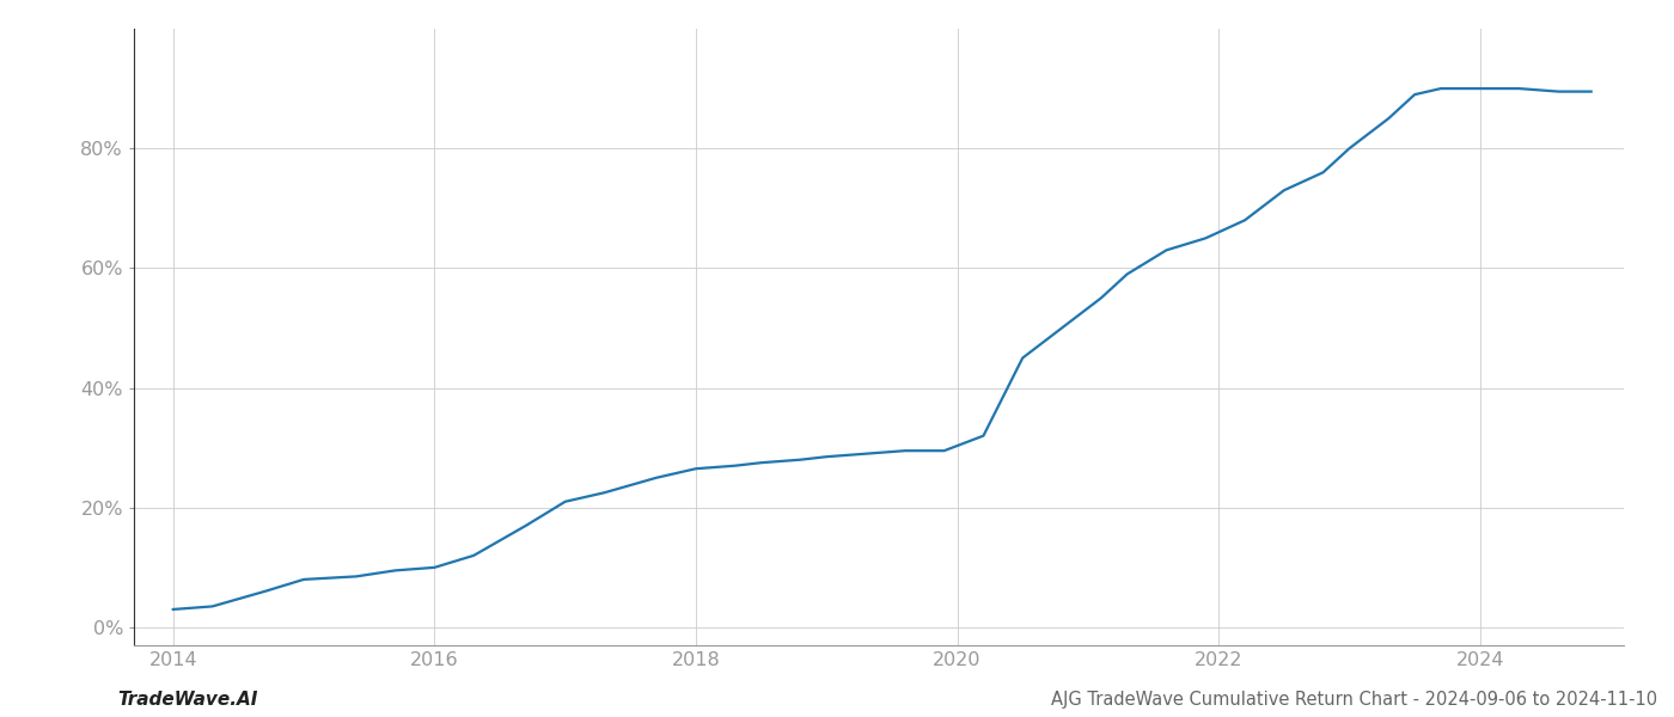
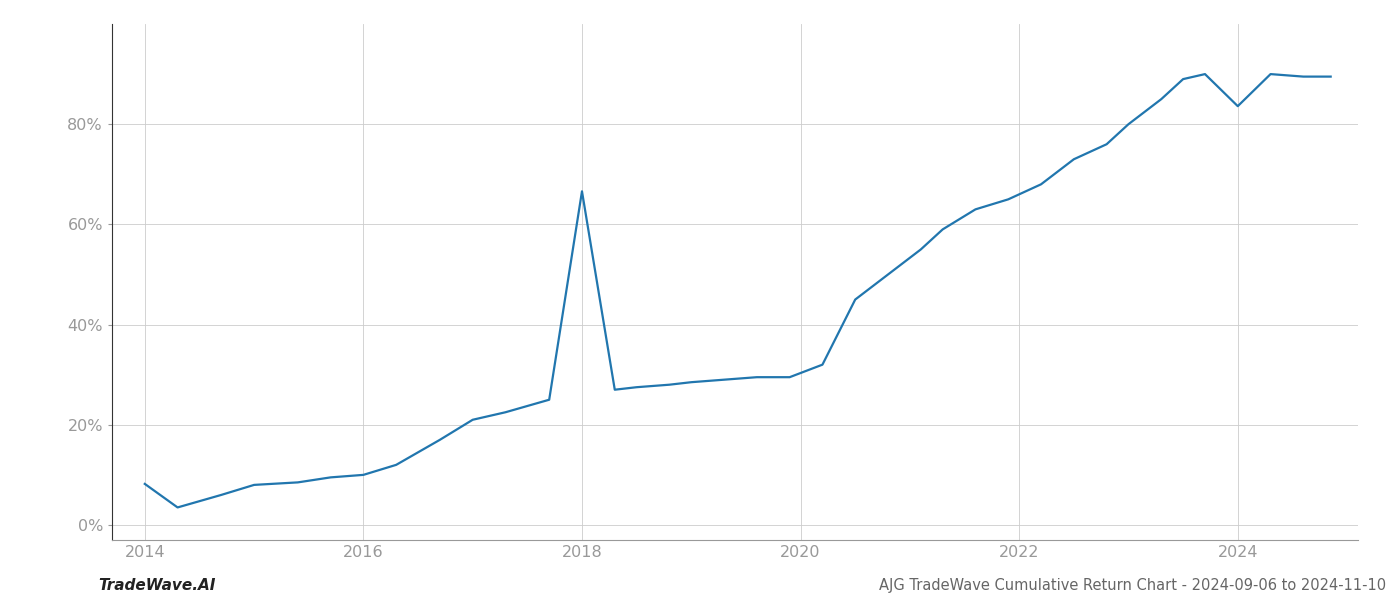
2014: 3.0% -> 8.2%
2018: 26.5% -> 66.6%
2024: 90.0% -> 83.6%
